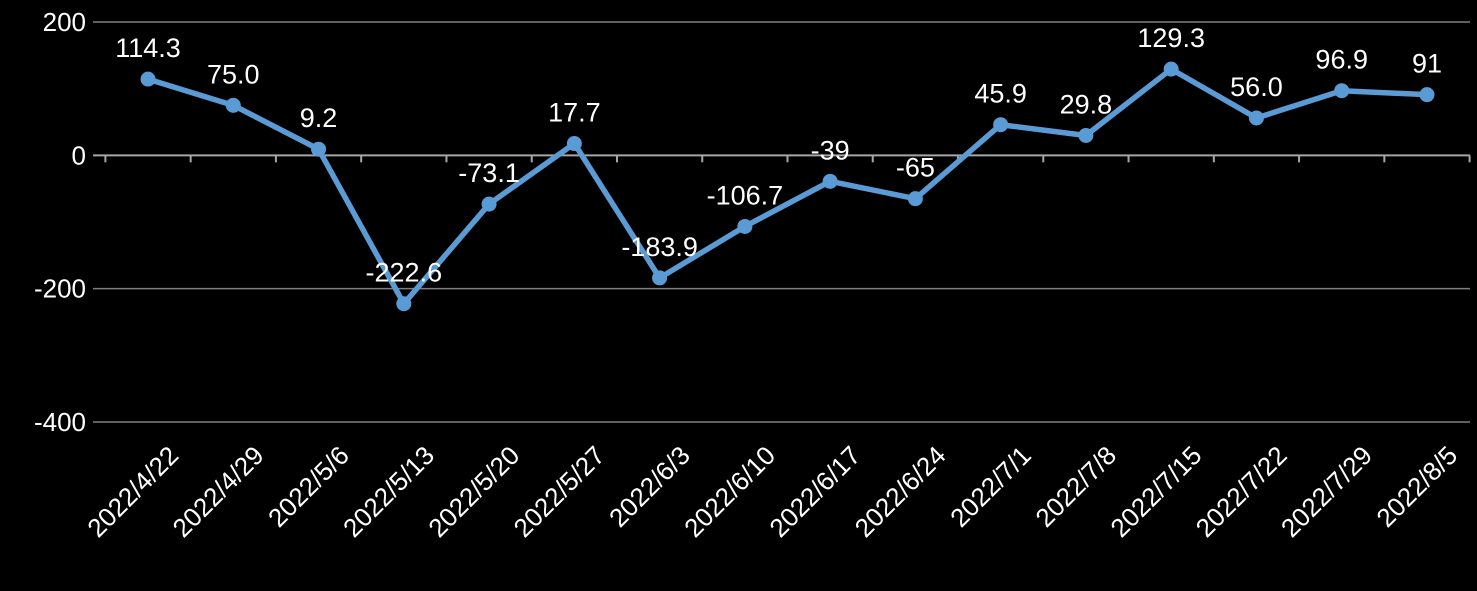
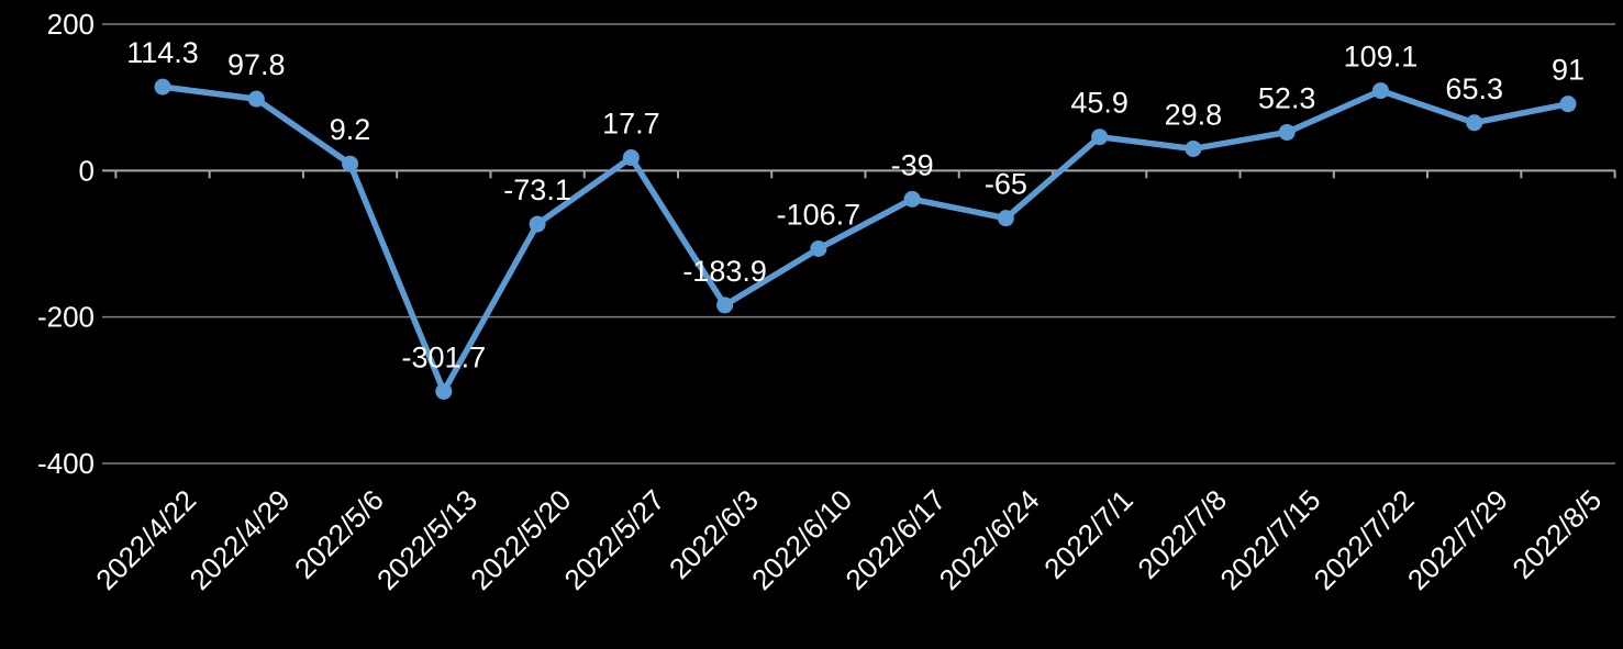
2022/4/29: 75.0 -> 97.8
2022/5/13: -222.6 -> -301.7
2022/7/15: 129.3 -> 52.3
2022/7/22: 56.0 -> 109.1
2022/7/29: 96.9 -> 65.3
